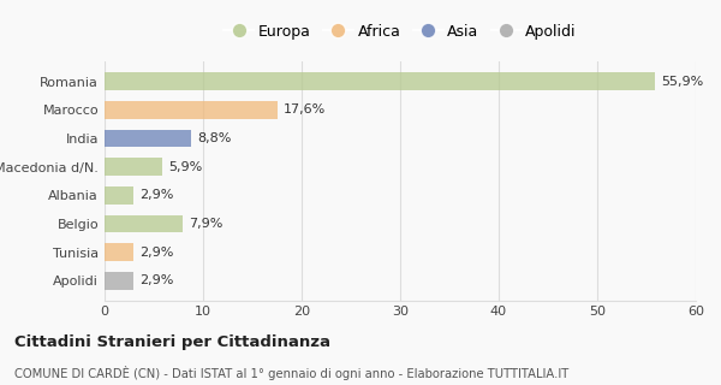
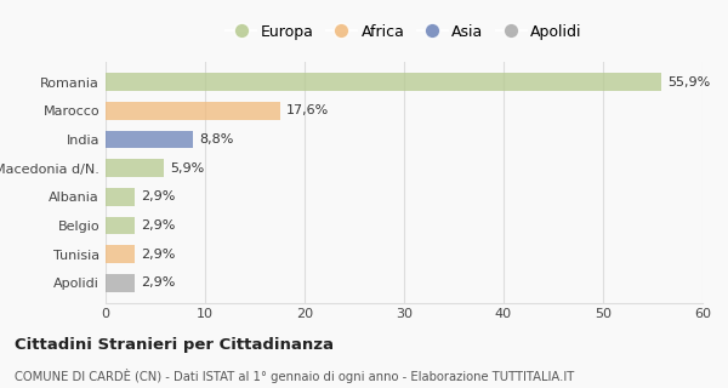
Belgio: 7,9% -> 2,9%
